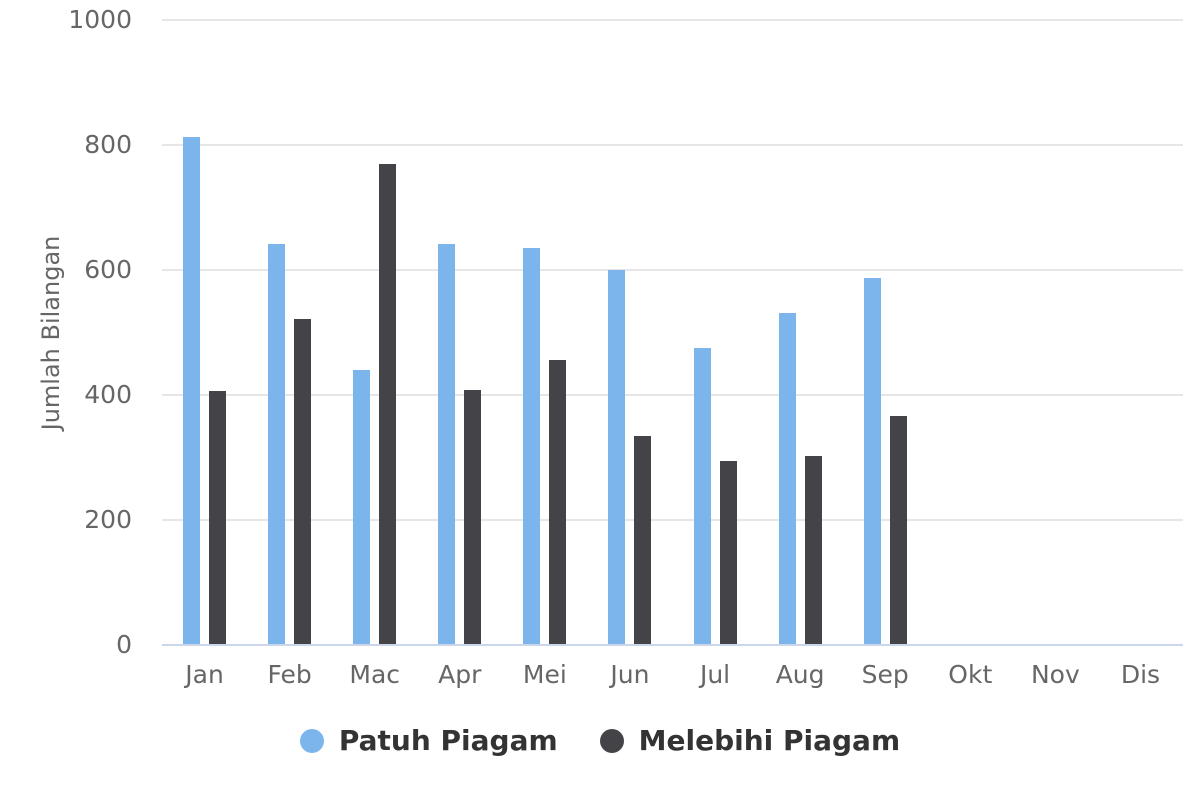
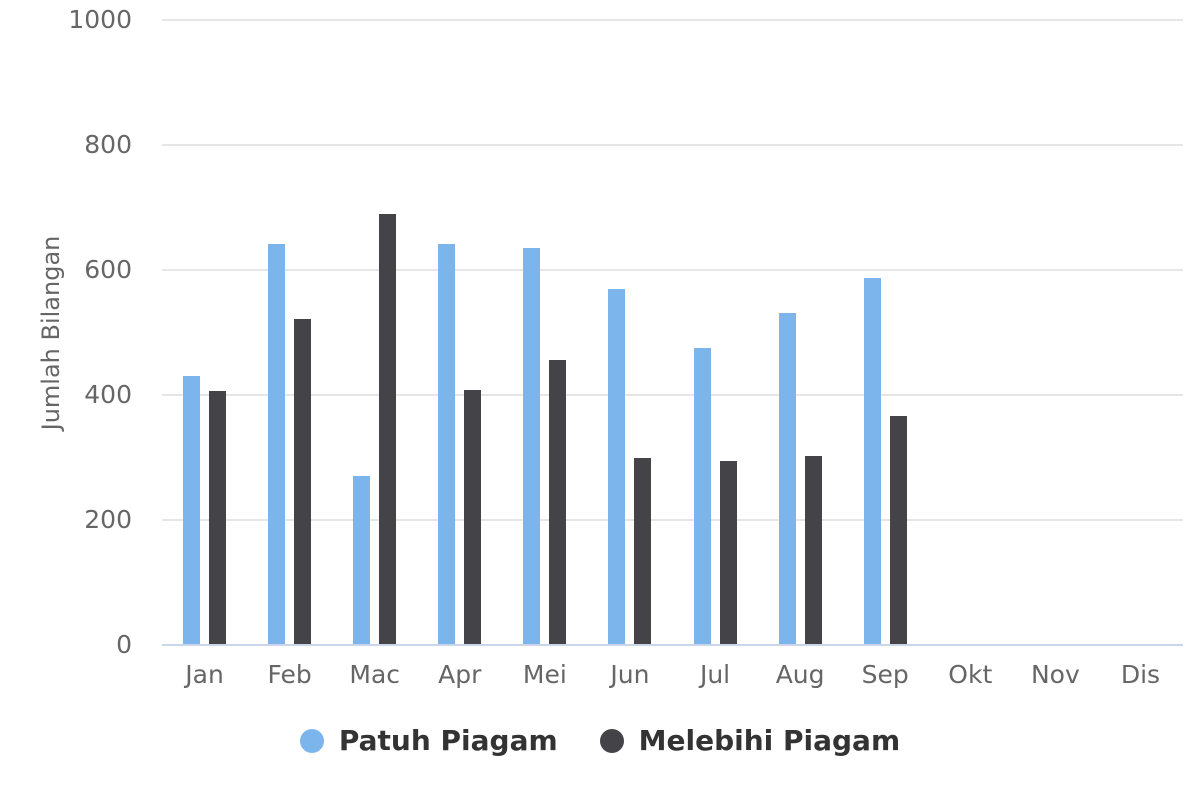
Patuh Piagam/Jan: 810 -> 430
Patuh Piagam/Mac: 440 -> 270
Melebihi Piagam/Mac: 770 -> 690
Patuh Piagam/Jun: 600 -> 570
Melebihi Piagam/Jun: 330 -> 300
